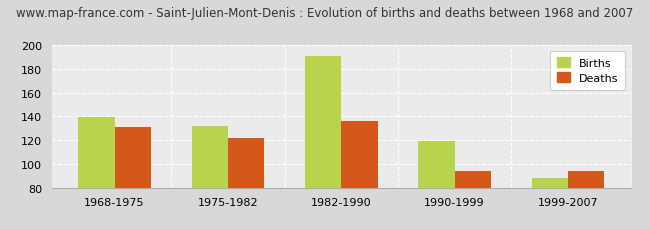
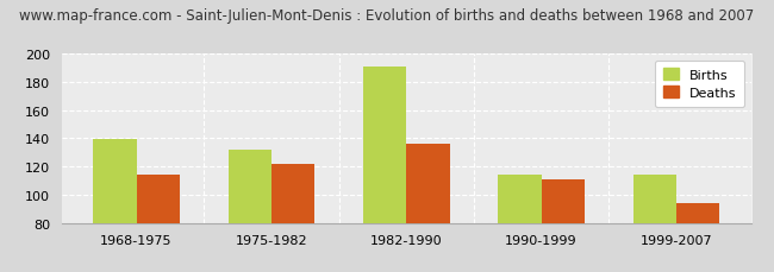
Deaths/1968-1975: 131 -> 114
Births/1990-1999: 119 -> 114
Deaths/1990-1999: 94 -> 111
Births/1999-2007: 88 -> 114
